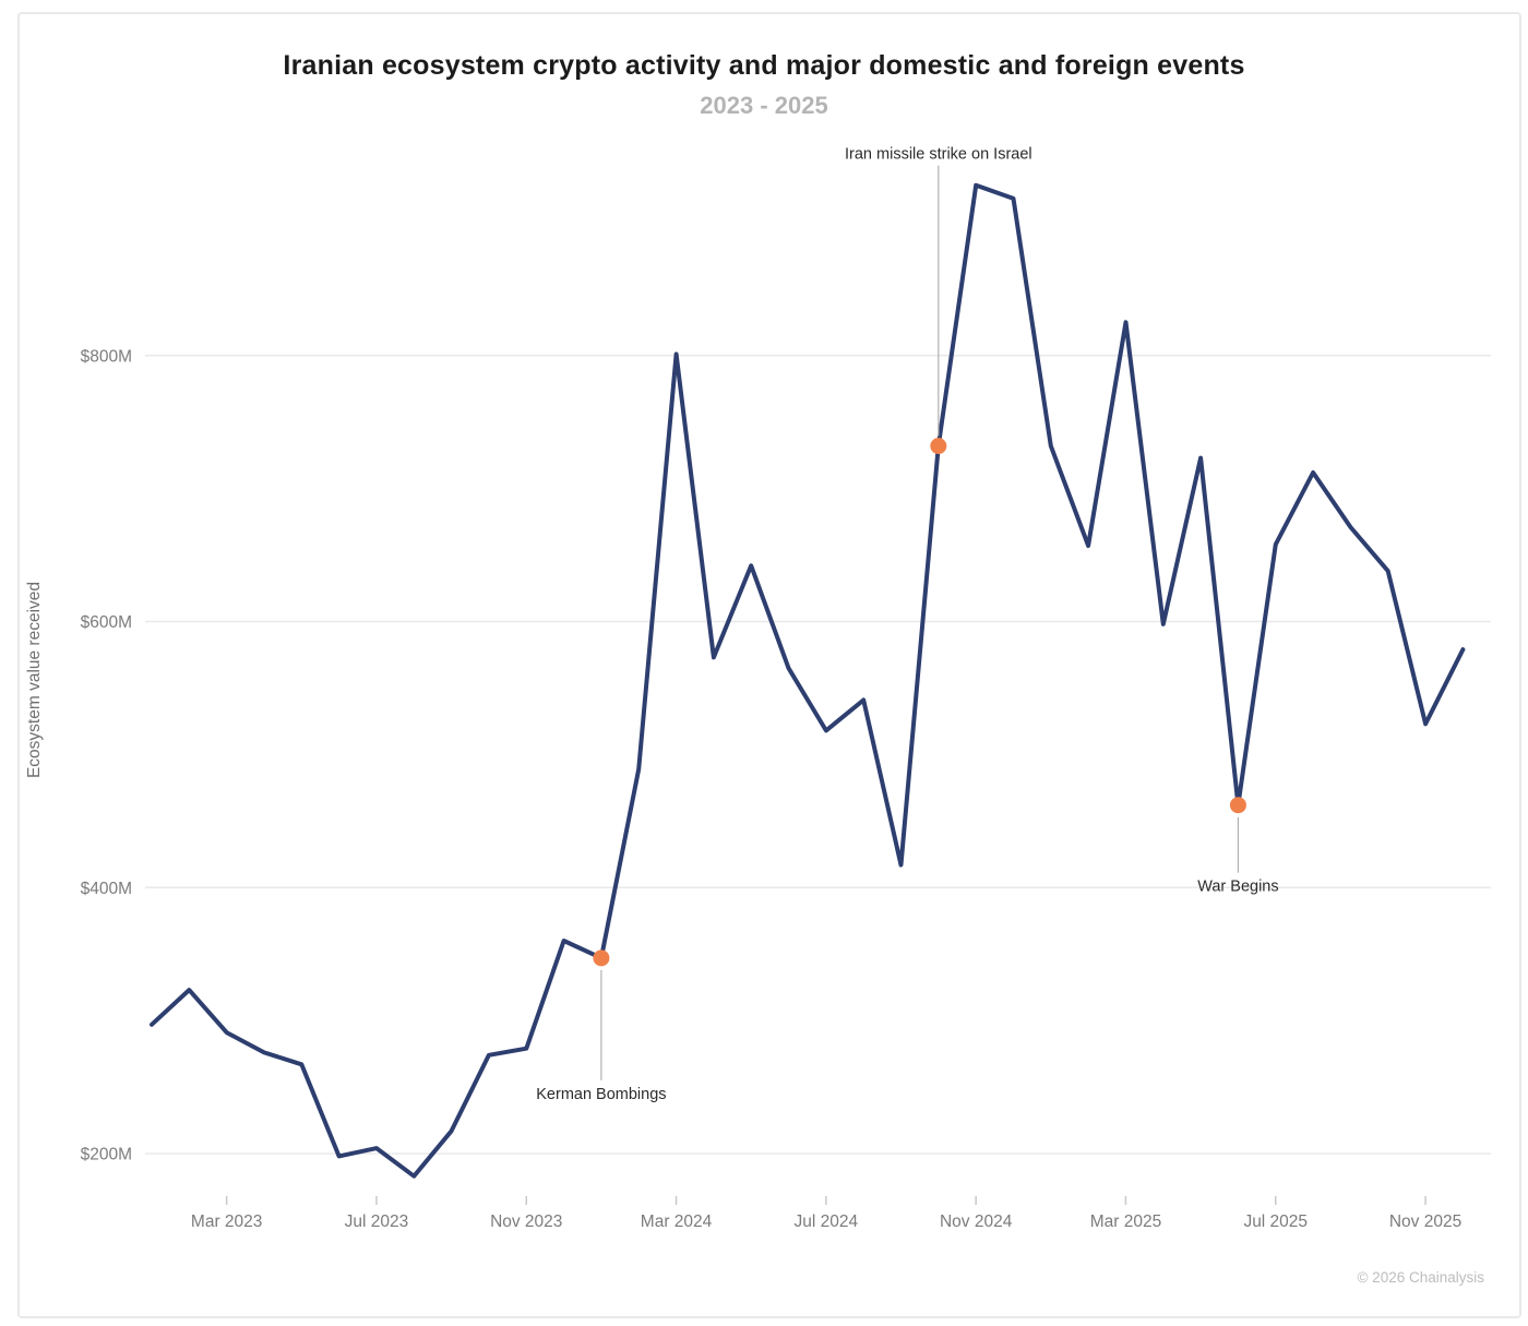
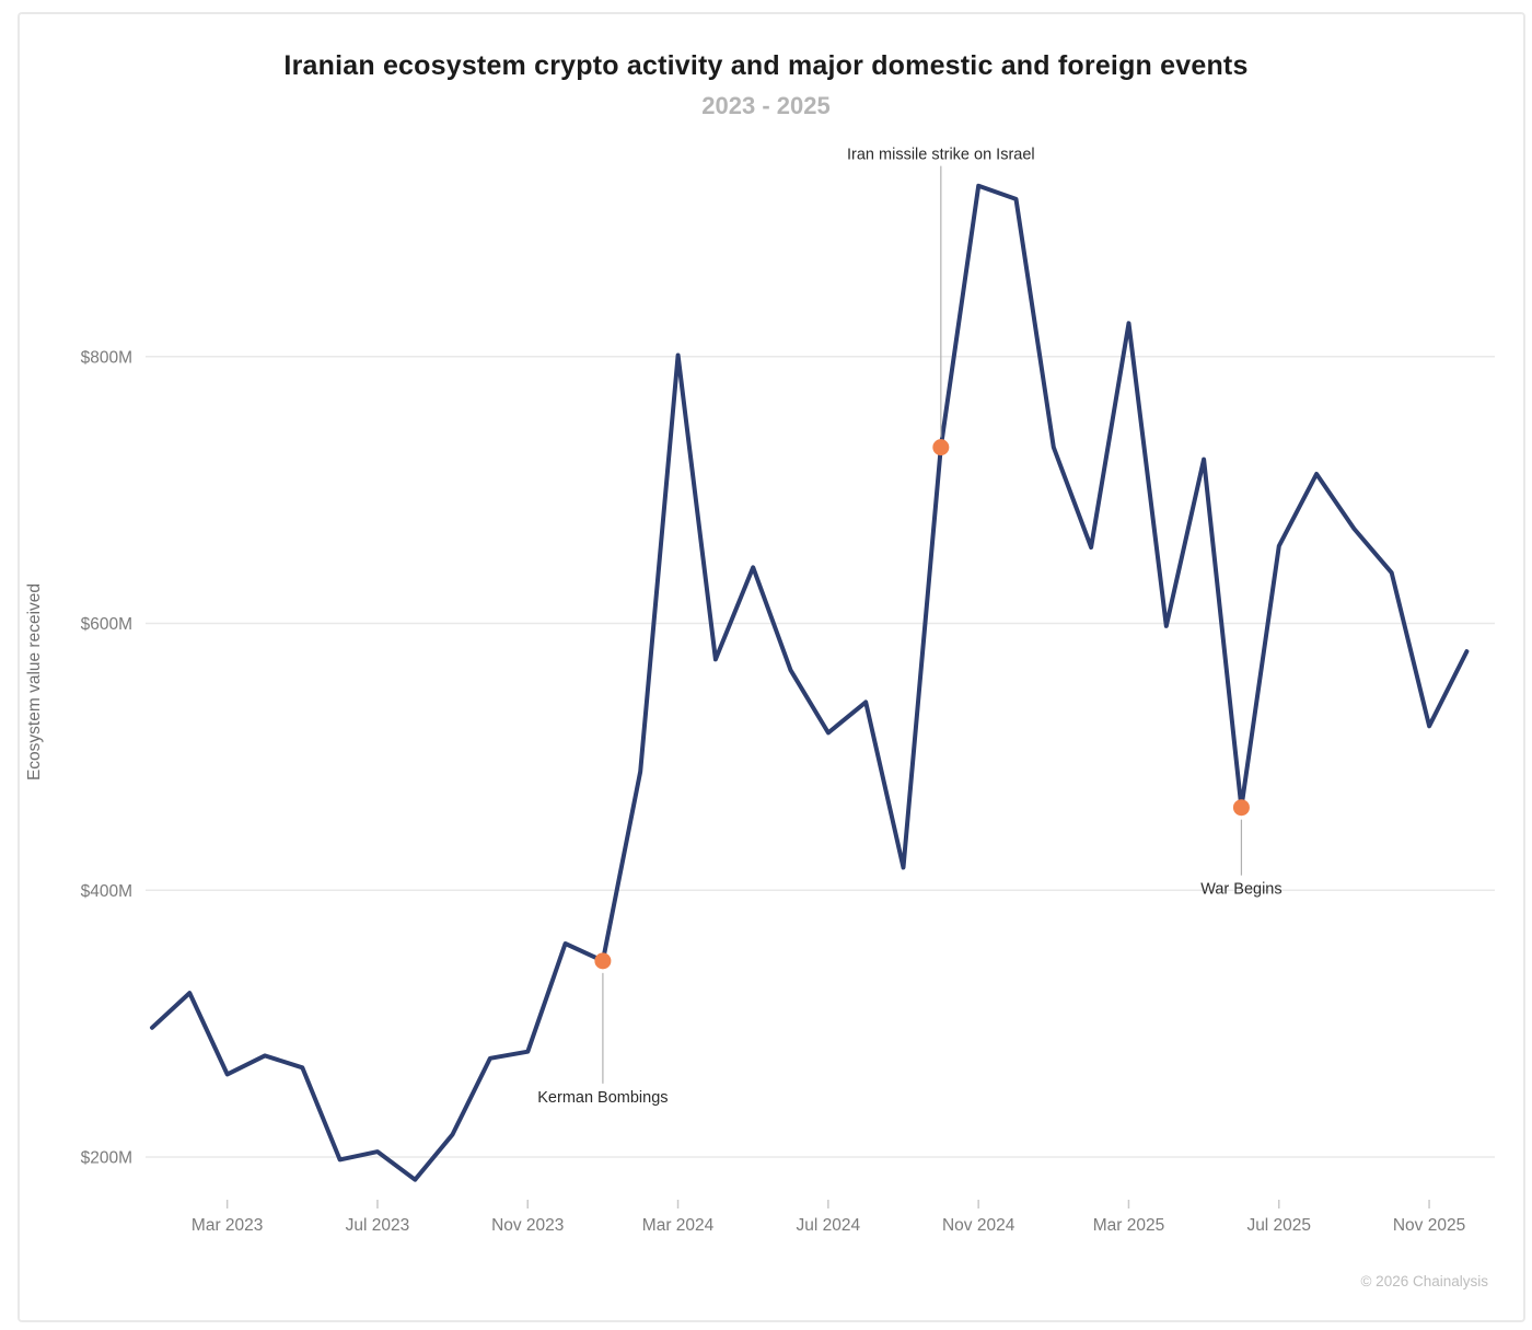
Mar 2023: $291M -> $262M
